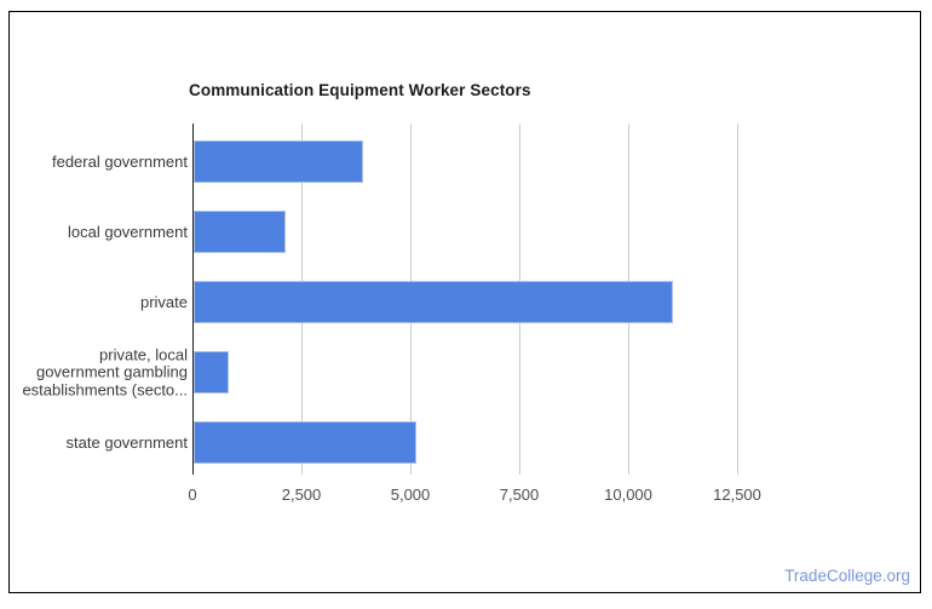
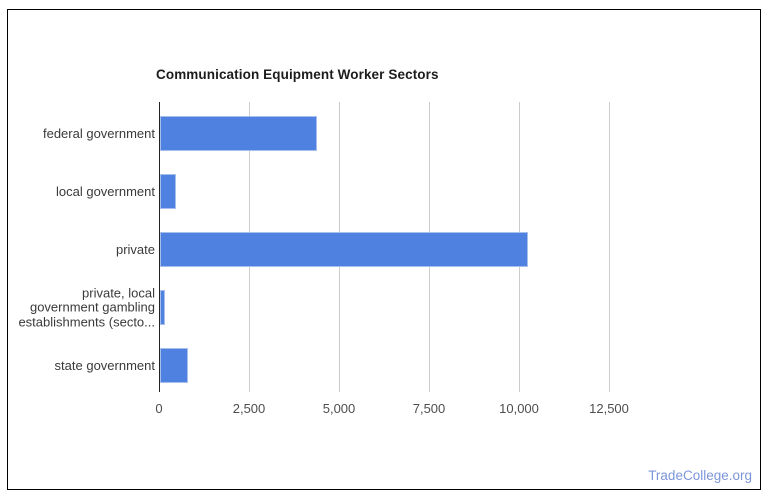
federal government: 3900 -> 4400
local government: 2100 -> 400
private: 11000 -> 10200
private, local government gambling establishments (secto...: 800 -> 100
state government: 5100 -> 800
